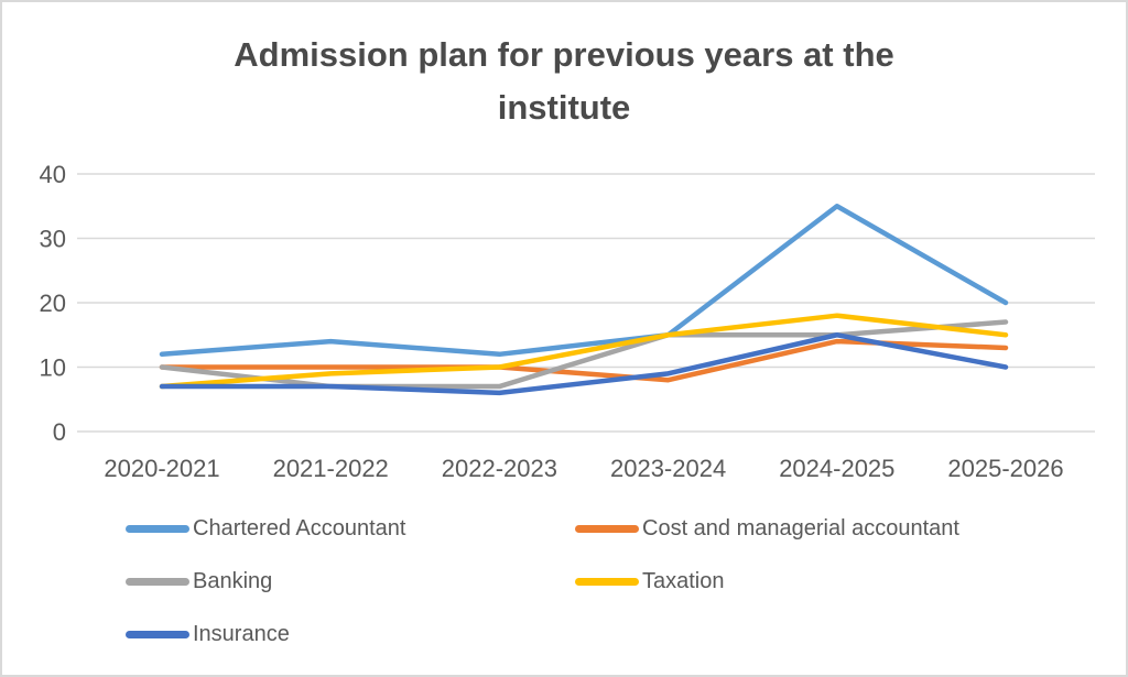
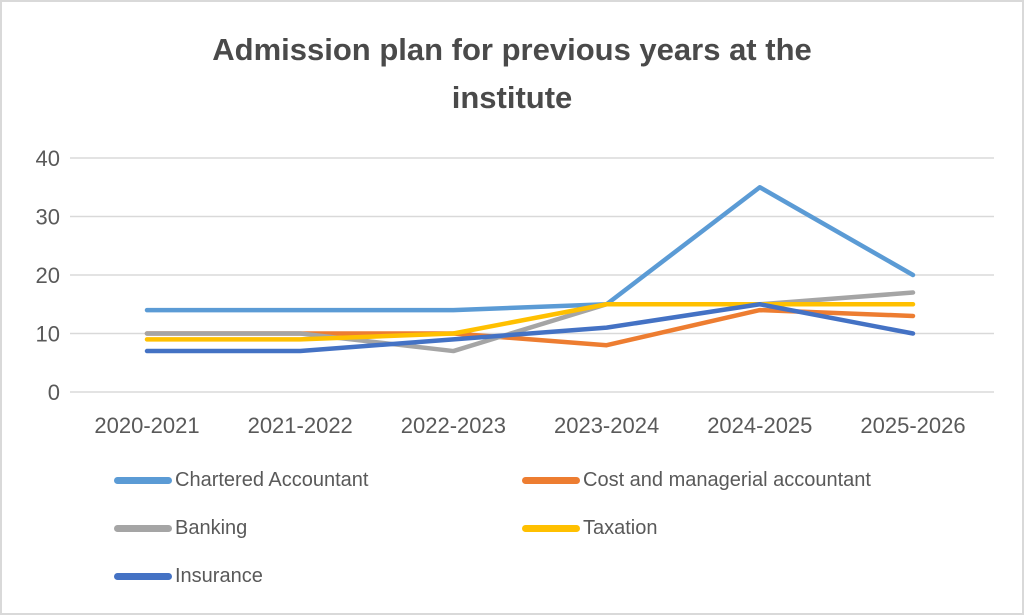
Chartered Accountant/2020-2021: 12 -> 14
Taxation/2020-2021: 7 -> 9
Banking/2021-2022: 7 -> 10
Chartered Accountant/2022-2023: 12 -> 14
Insurance/2022-2023: 6 -> 9
Insurance/2023-2024: 9 -> 11
Taxation/2024-2025: 18 -> 15
